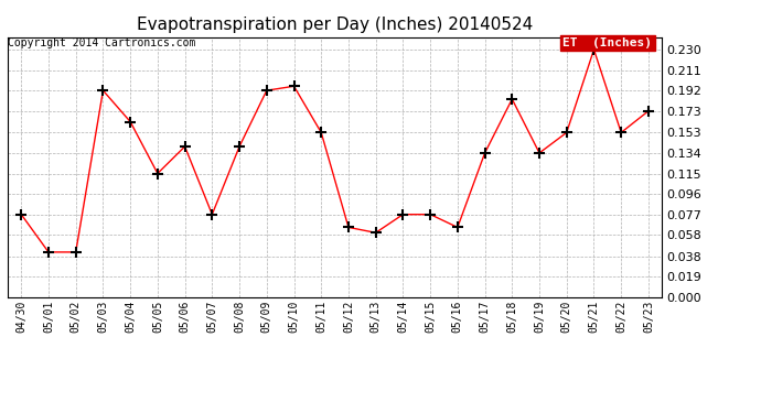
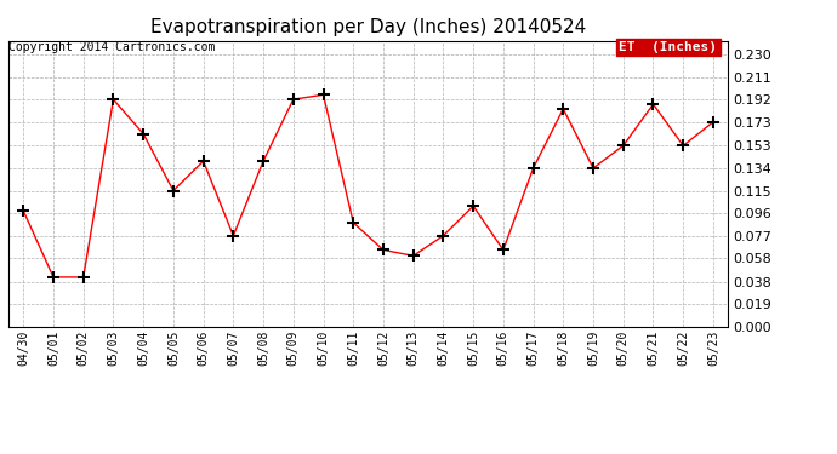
04/30: 0.077 -> 0.098
05/11: 0.153 -> 0.088
05/15: 0.077 -> 0.102
05/21: 0.230 -> 0.188
